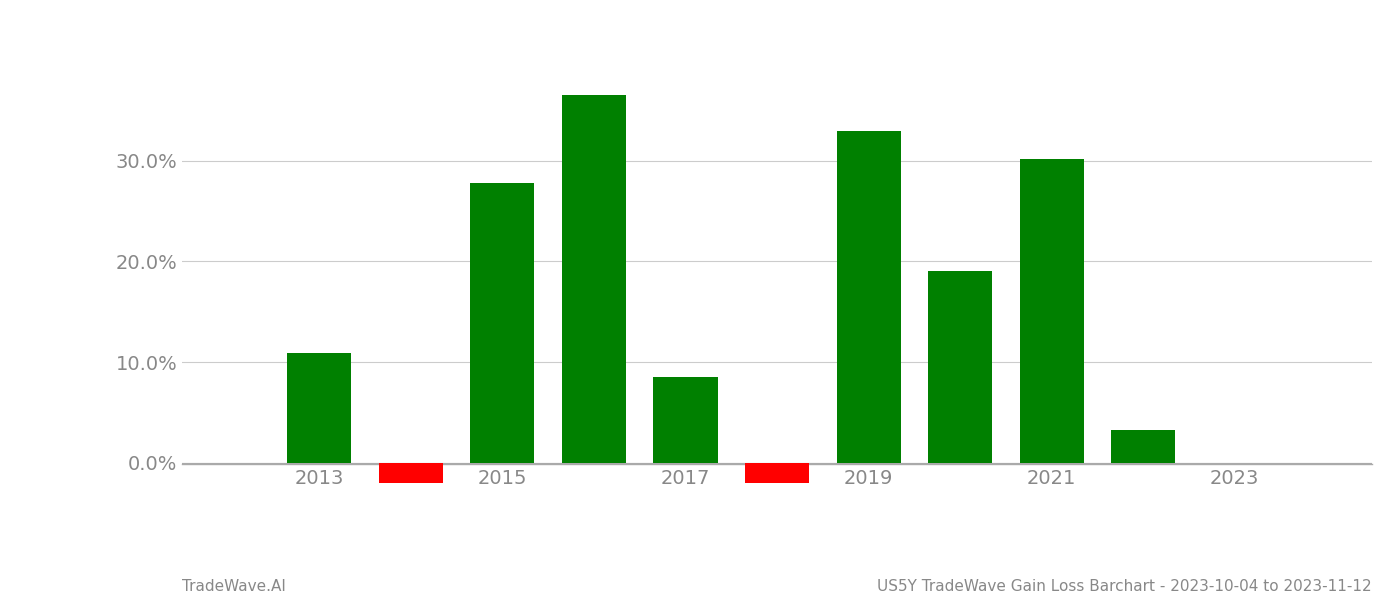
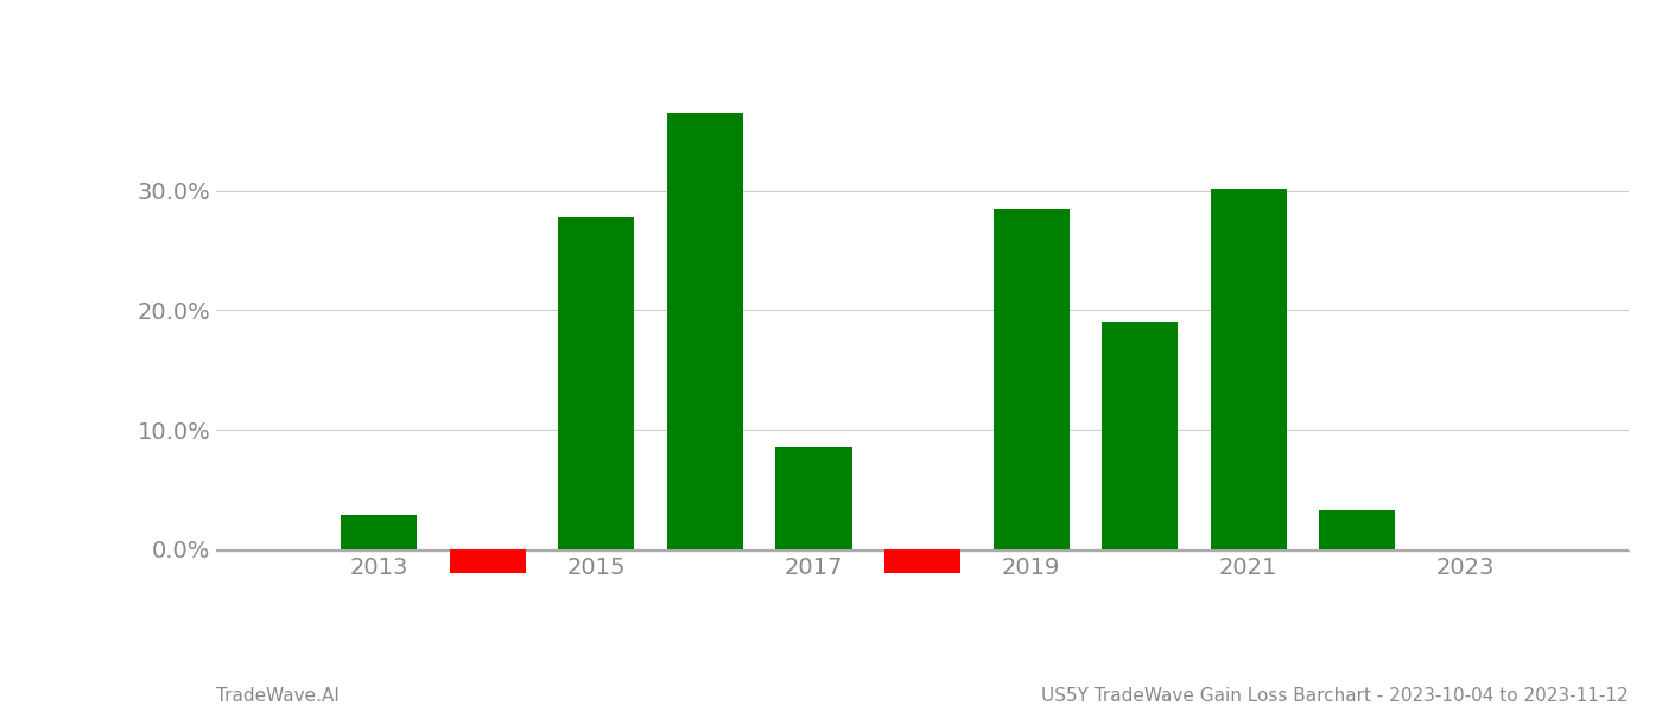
2013: 10.9% -> 2.8%
2019: 33.0% -> 28.5%
